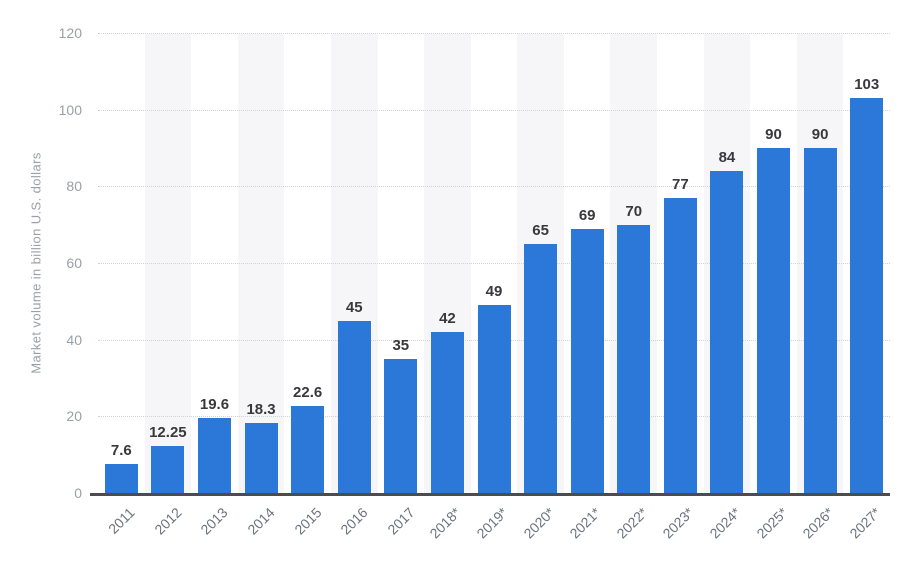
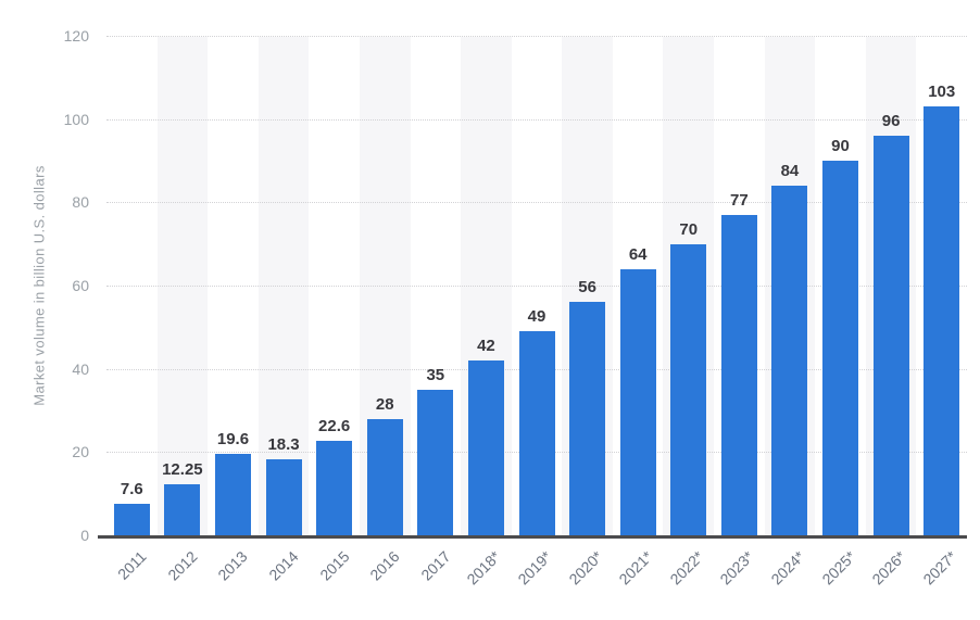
2016: 45 -> 28
2020*: 65 -> 56
2021*: 69 -> 64
2026*: 90 -> 96
